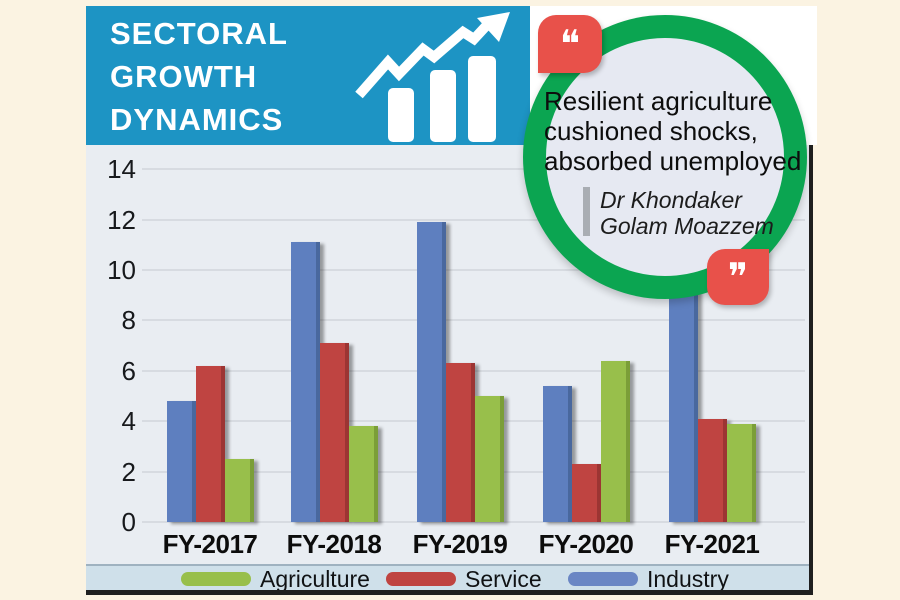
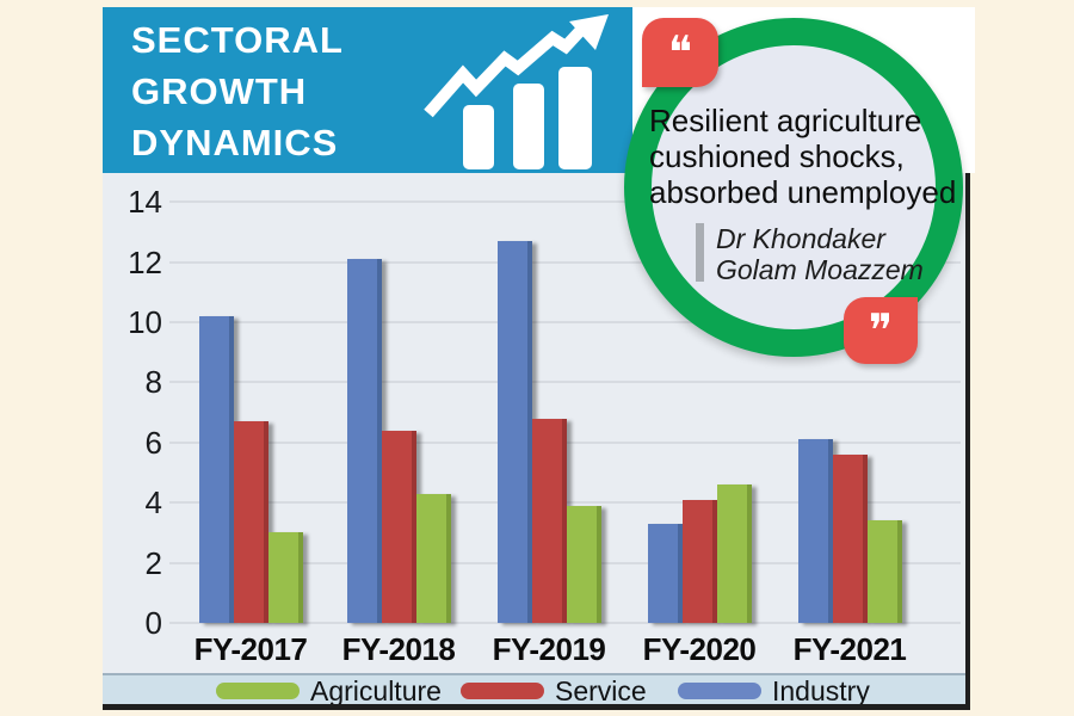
Industry/FY-2017: 4.8 -> 10.2
Service/FY-2017: 6.2 -> 6.7
Agriculture/FY-2017: 2.5 -> 3.0
Industry/FY-2018: 11.1 -> 12.1
Service/FY-2018: 7.1 -> 6.4
Agriculture/FY-2018: 3.8 -> 4.3
Industry/FY-2019: 11.9 -> 12.7
Service/FY-2019: 6.3 -> 6.8
Agriculture/FY-2019: 5.0 -> 3.9
Industry/FY-2020: 5.4 -> 3.3
Service/FY-2020: 2.3 -> 4.1
Agriculture/FY-2020: 6.4 -> 4.6
Industry/FY-2021: 10.1 -> 6.1
Service/FY-2021: 4.1 -> 5.6
Agriculture/FY-2021: 3.9 -> 3.4
